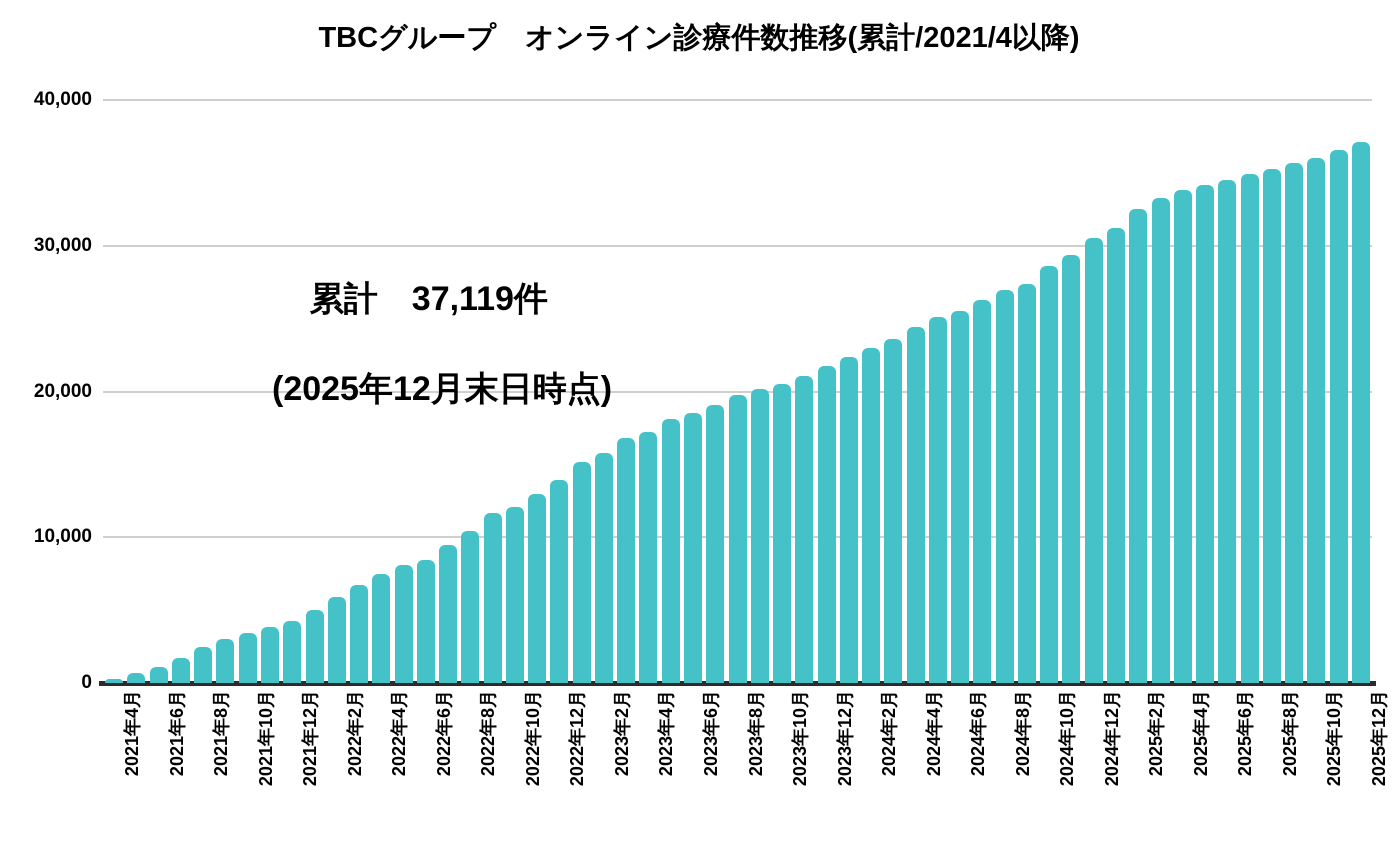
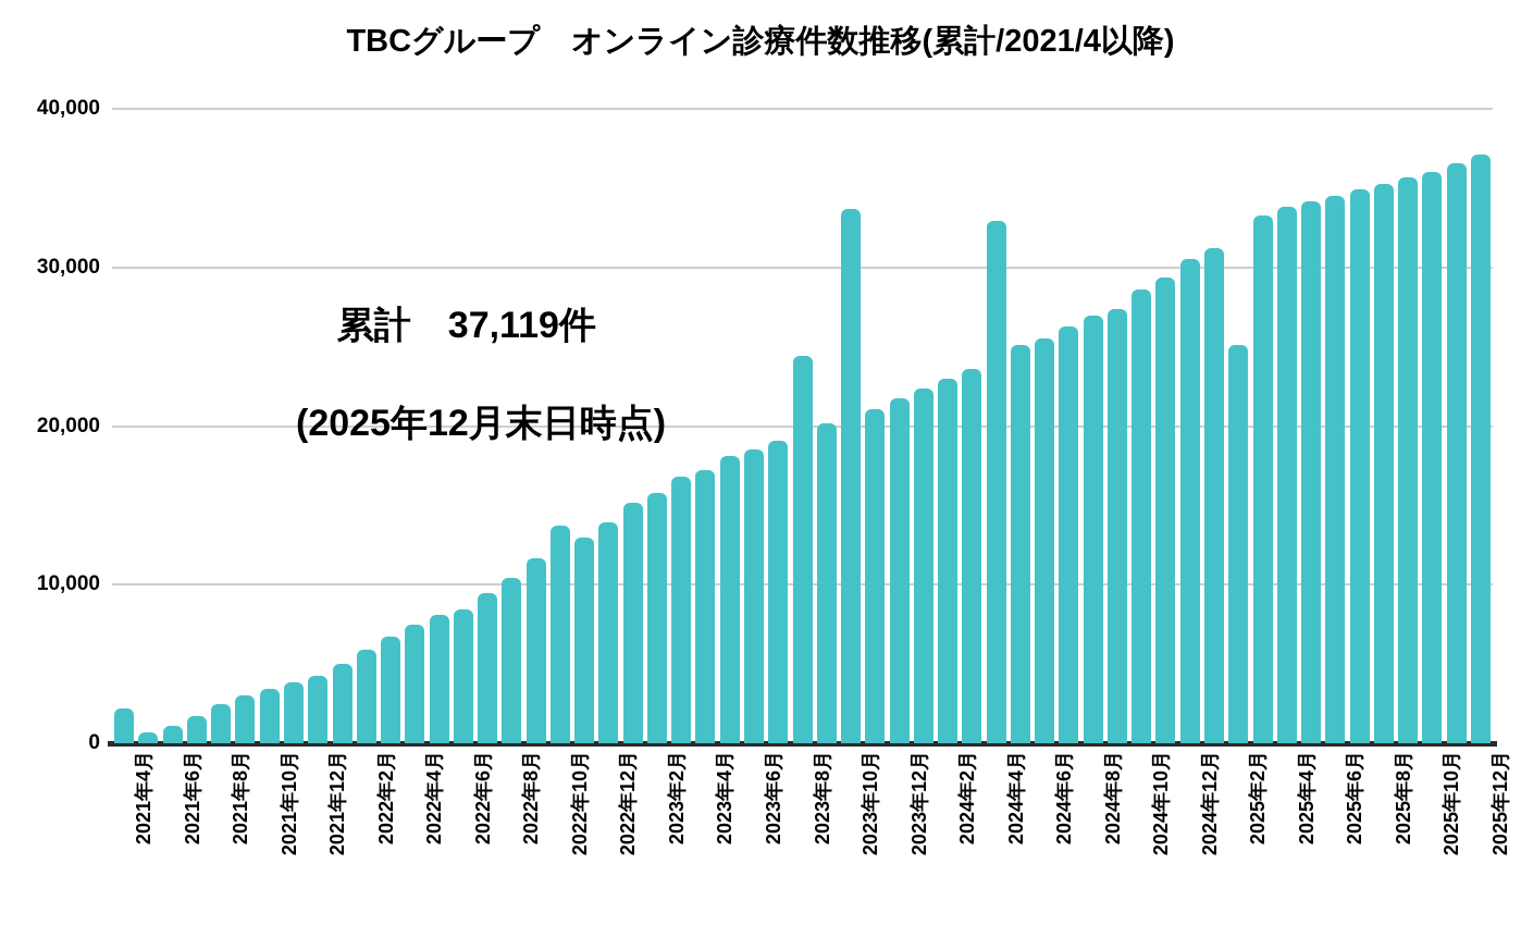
2021年4月: 300 -> 2200
2022年10月: 12100 -> 13700
2023年8月: 19800 -> 24400
2023年10月: 20500 -> 33700
2024年4月: 24400 -> 32900
2025年2月: 32500 -> 25100
